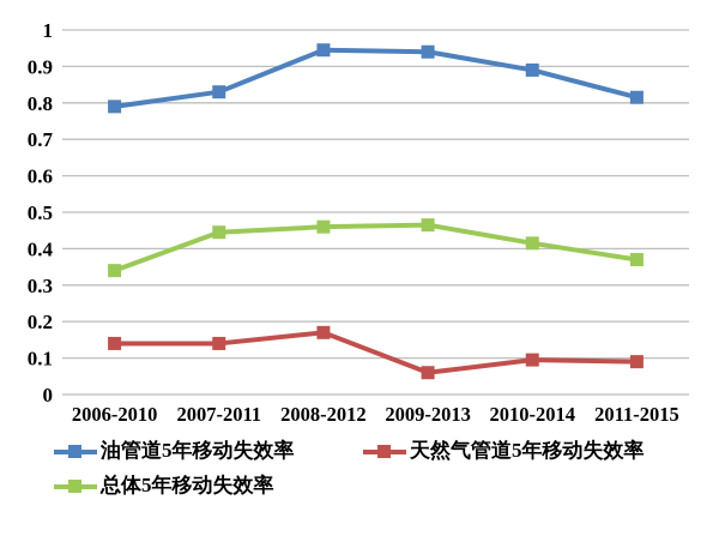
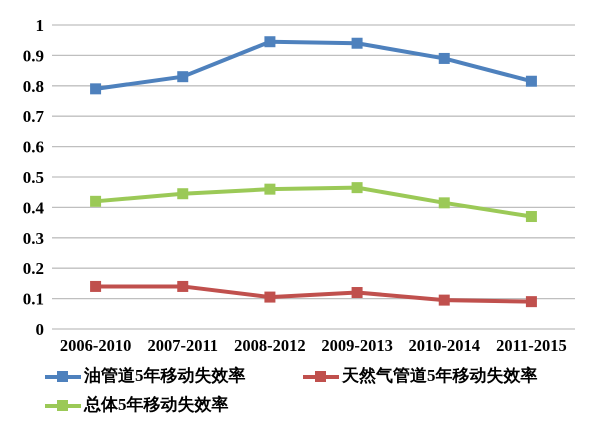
总体5年移动失效率/2006-2010: 0.34 -> 0.42
天然气管道5年移动失效率/2008-2012: 0.17 -> 0.10
天然气管道5年移动失效率/2009-2013: 0.06 -> 0.12
